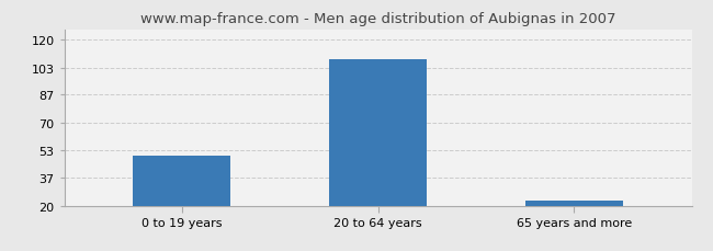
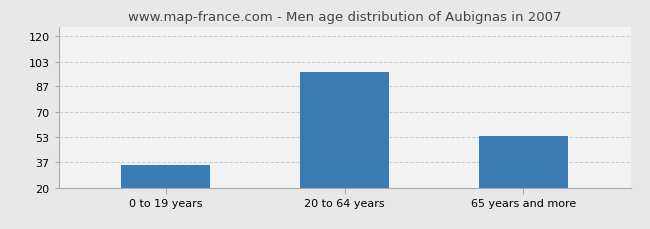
0 to 19 years: 50 -> 35
20 to 64 years: 108 -> 96
65 years and more: 23 -> 54
